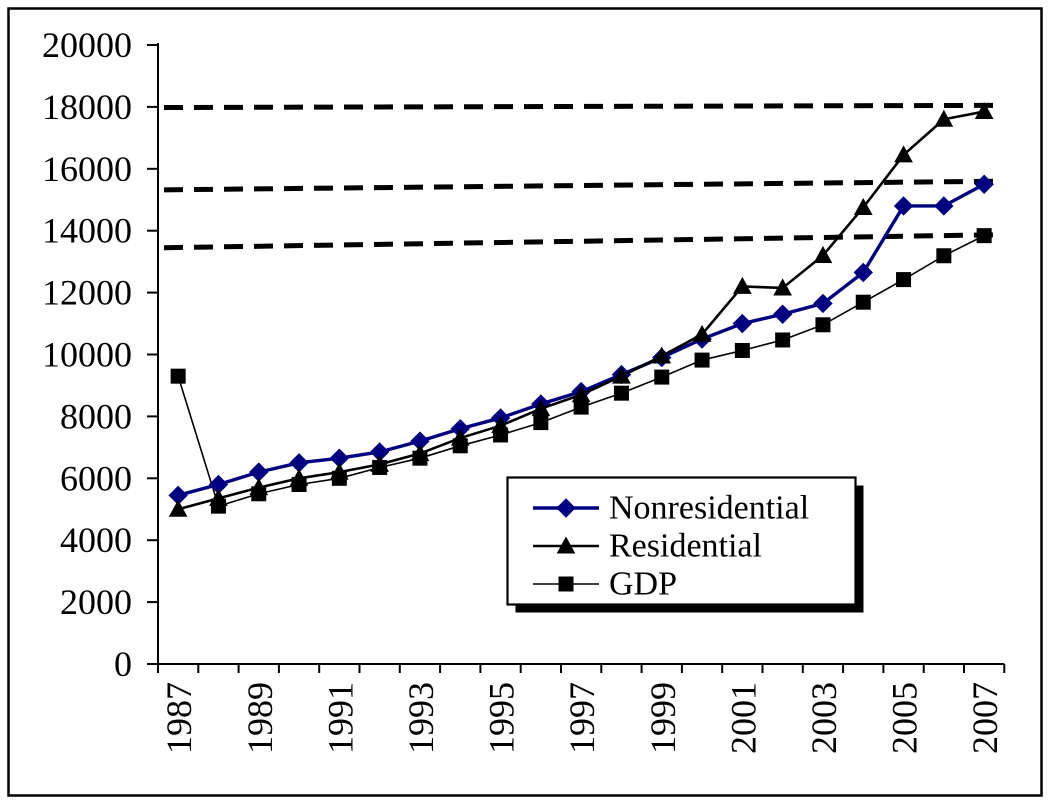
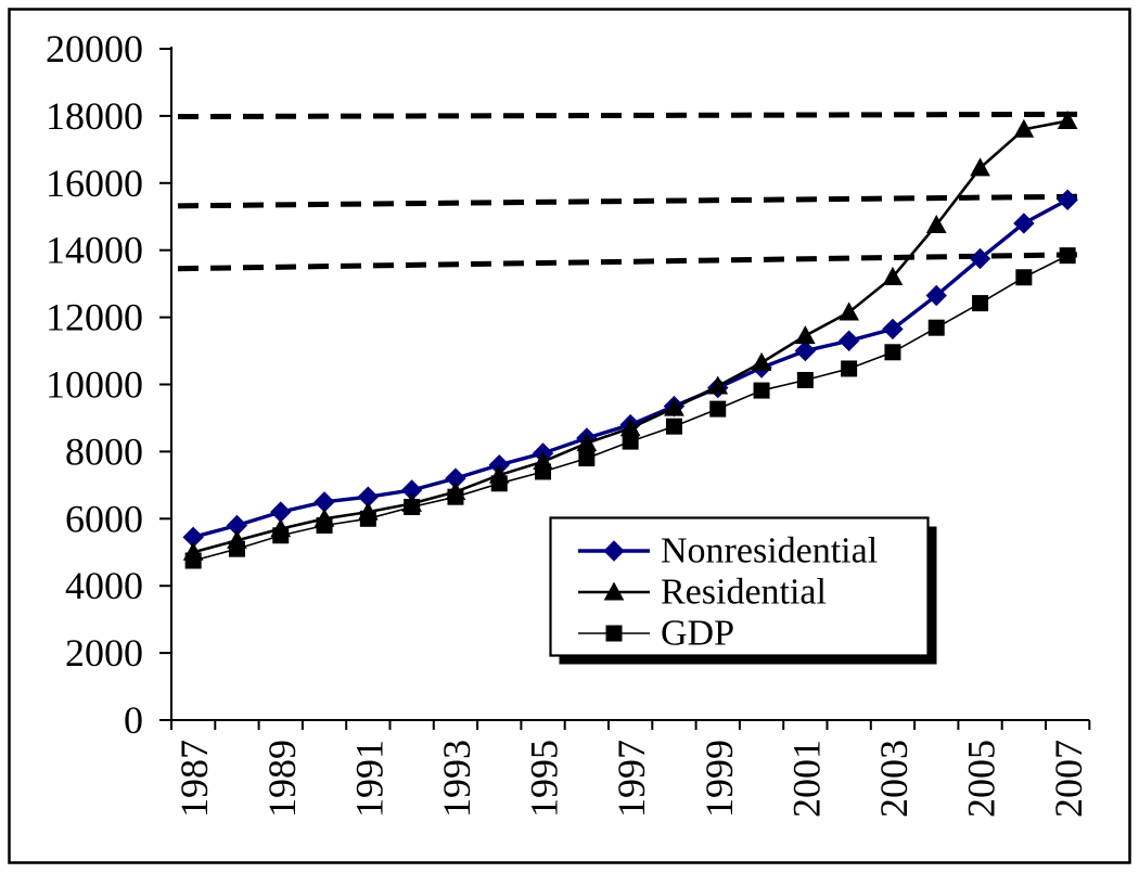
GDP/1987: 9300 -> 4800
Residential/2001: 12200 -> 11400
Nonresidential/2005: 14800 -> 13800
